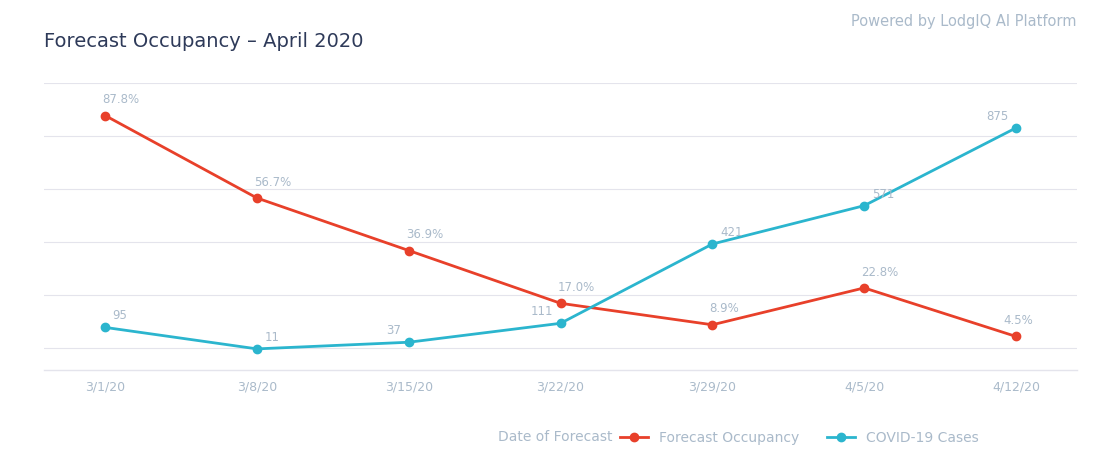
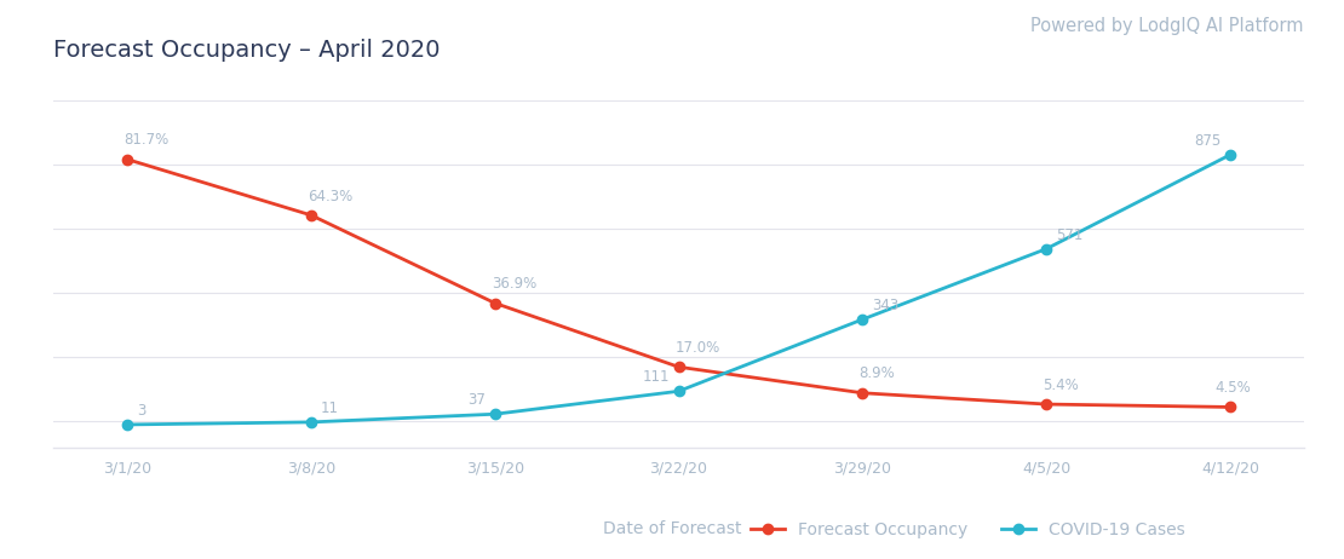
Forecast Occupancy/3/1/20: 87.8% -> 81.7%
COVID-19 Cases/3/1/20: 95 -> 3
Forecast Occupancy/3/8/20: 56.7% -> 64.3%
COVID-19 Cases/3/29/20: 421 -> 343
Forecast Occupancy/4/5/20: 22.8% -> 5.4%
